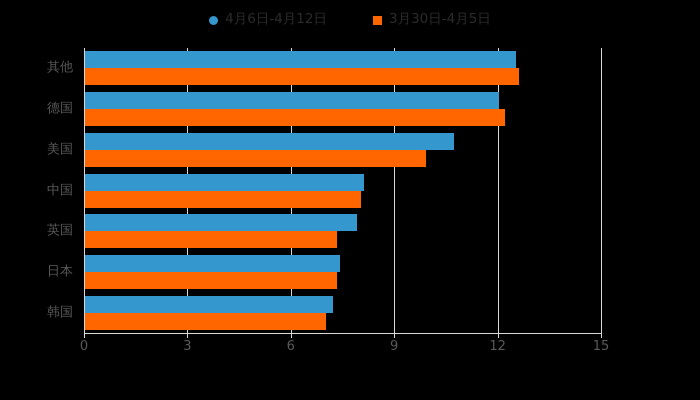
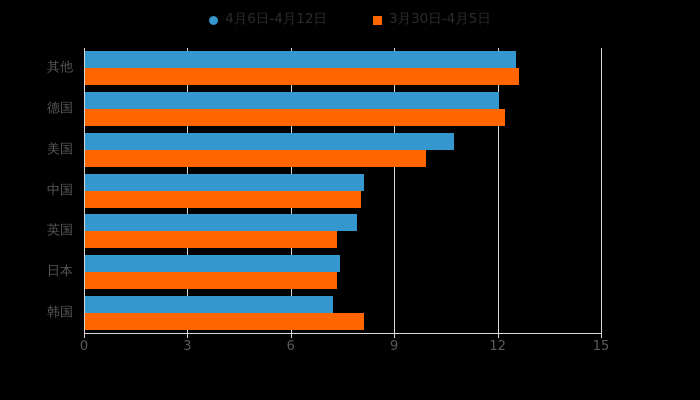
3月30日-4月5日/韩国: 7.0 -> 8.1
